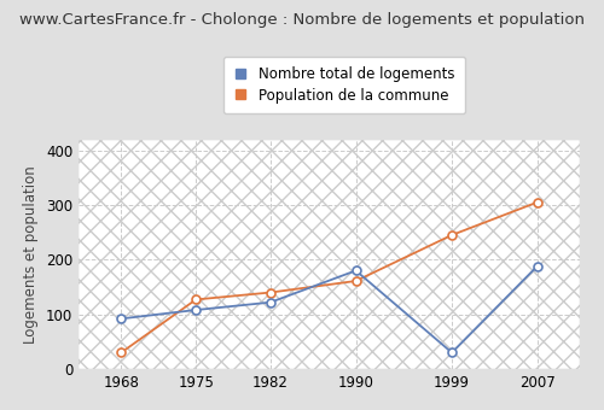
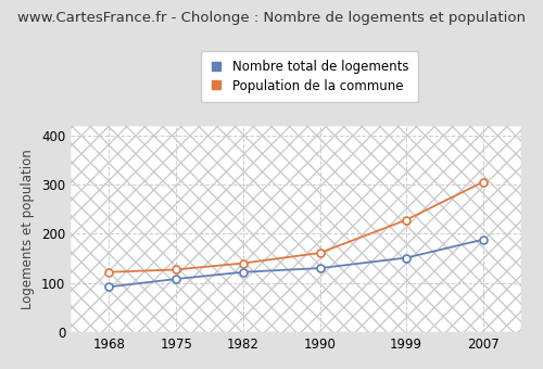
Population de la commune/1968: 30 -> 122
Nombre total de logements/1990: 180 -> 130
Nombre total de logements/1999: 30 -> 151
Population de la commune/1999: 245 -> 228
